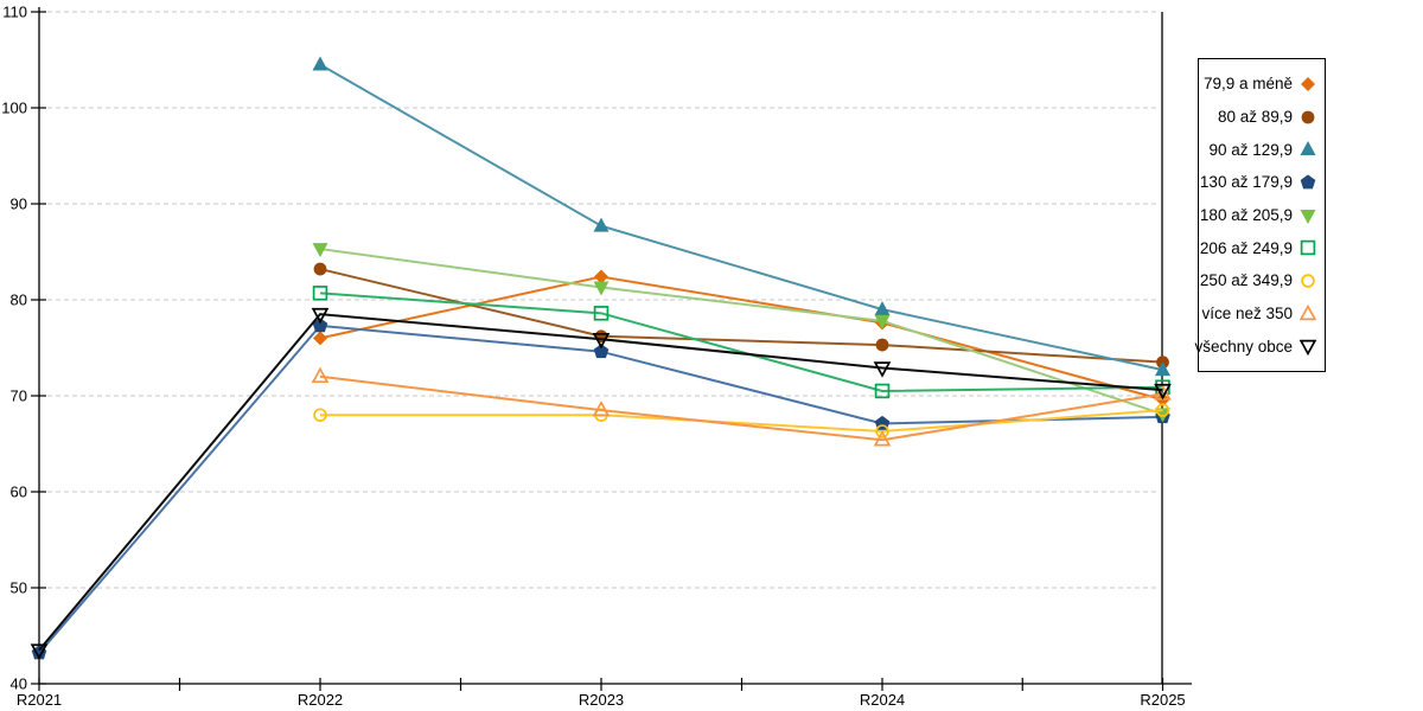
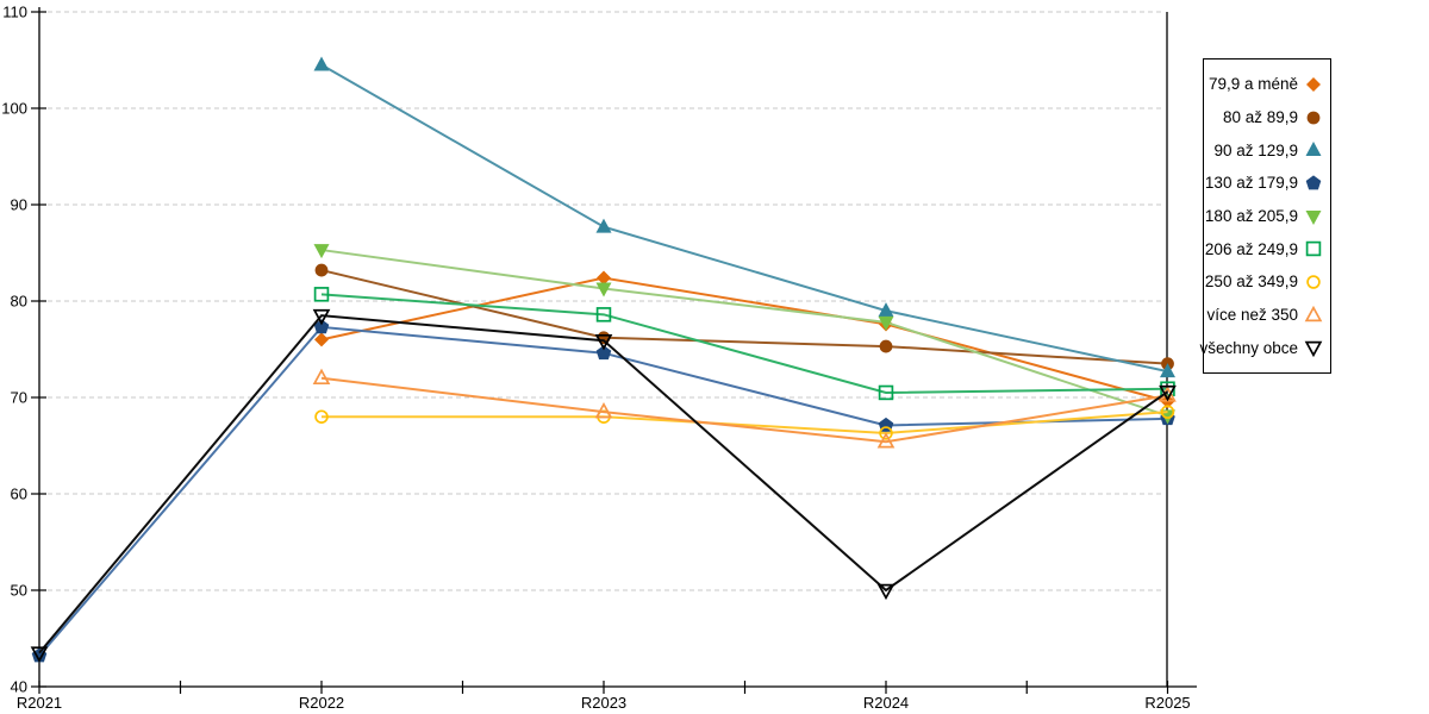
všechny obce/R2024: 73 -> 50
